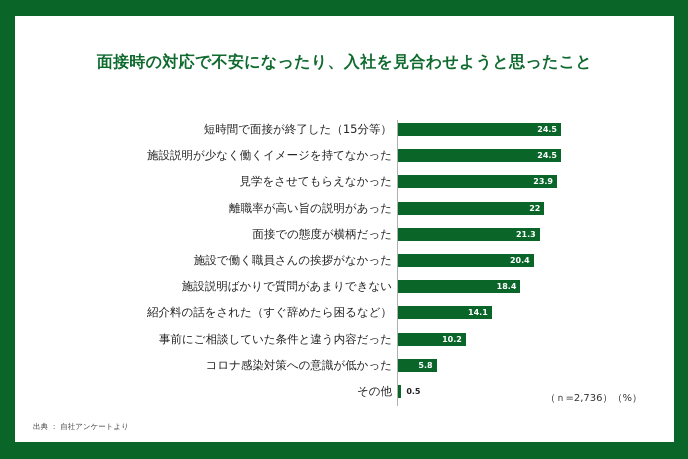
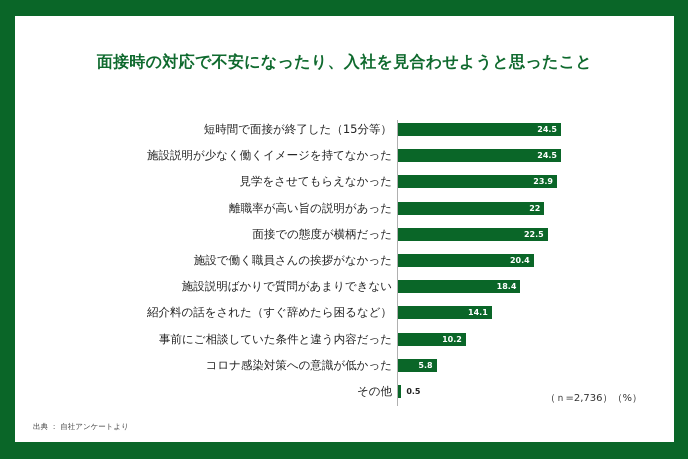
面接での態度が横柄だった: 21.3 -> 22.5
